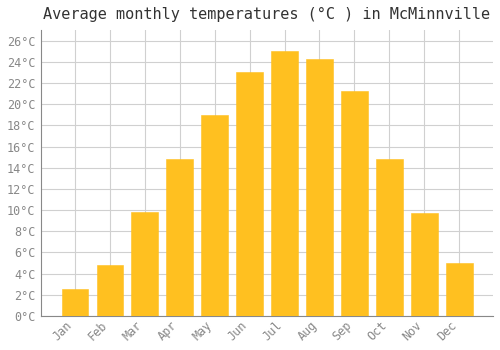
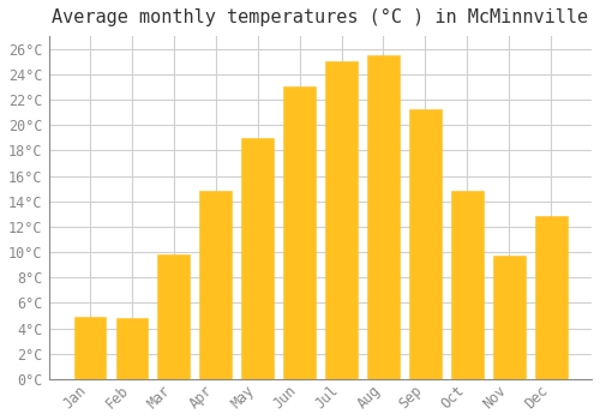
Jan: 2.5°C -> 4.9°C
Aug: 24.3°C -> 25.5°C
Dec: 5.0°C -> 12.8°C
